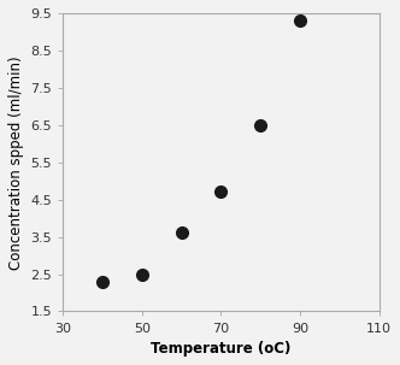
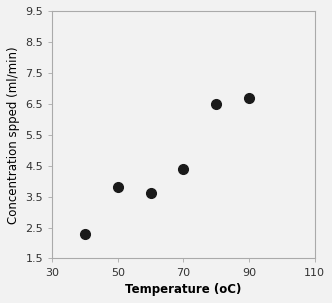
50: 2.5 -> 3.8
70: 4.7 -> 4.4
90: 9.3 -> 6.7
